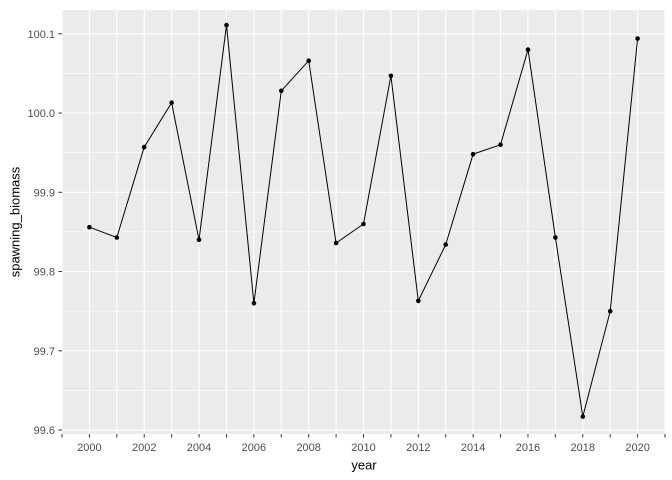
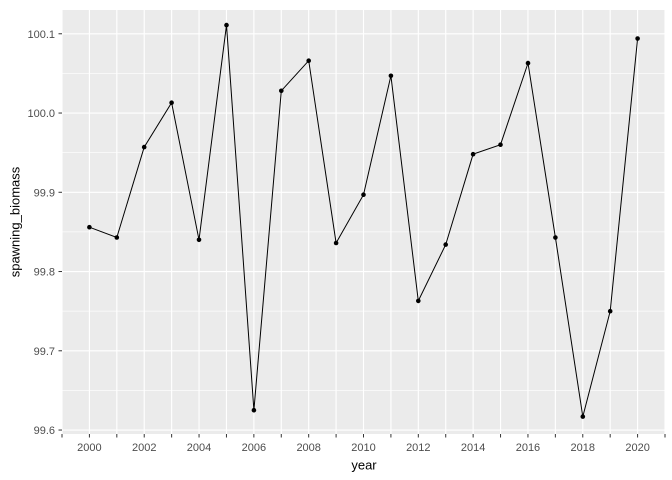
2006: 99.76 -> 99.62
2010: 99.86 -> 99.90
2016: 100.08 -> 100.06
